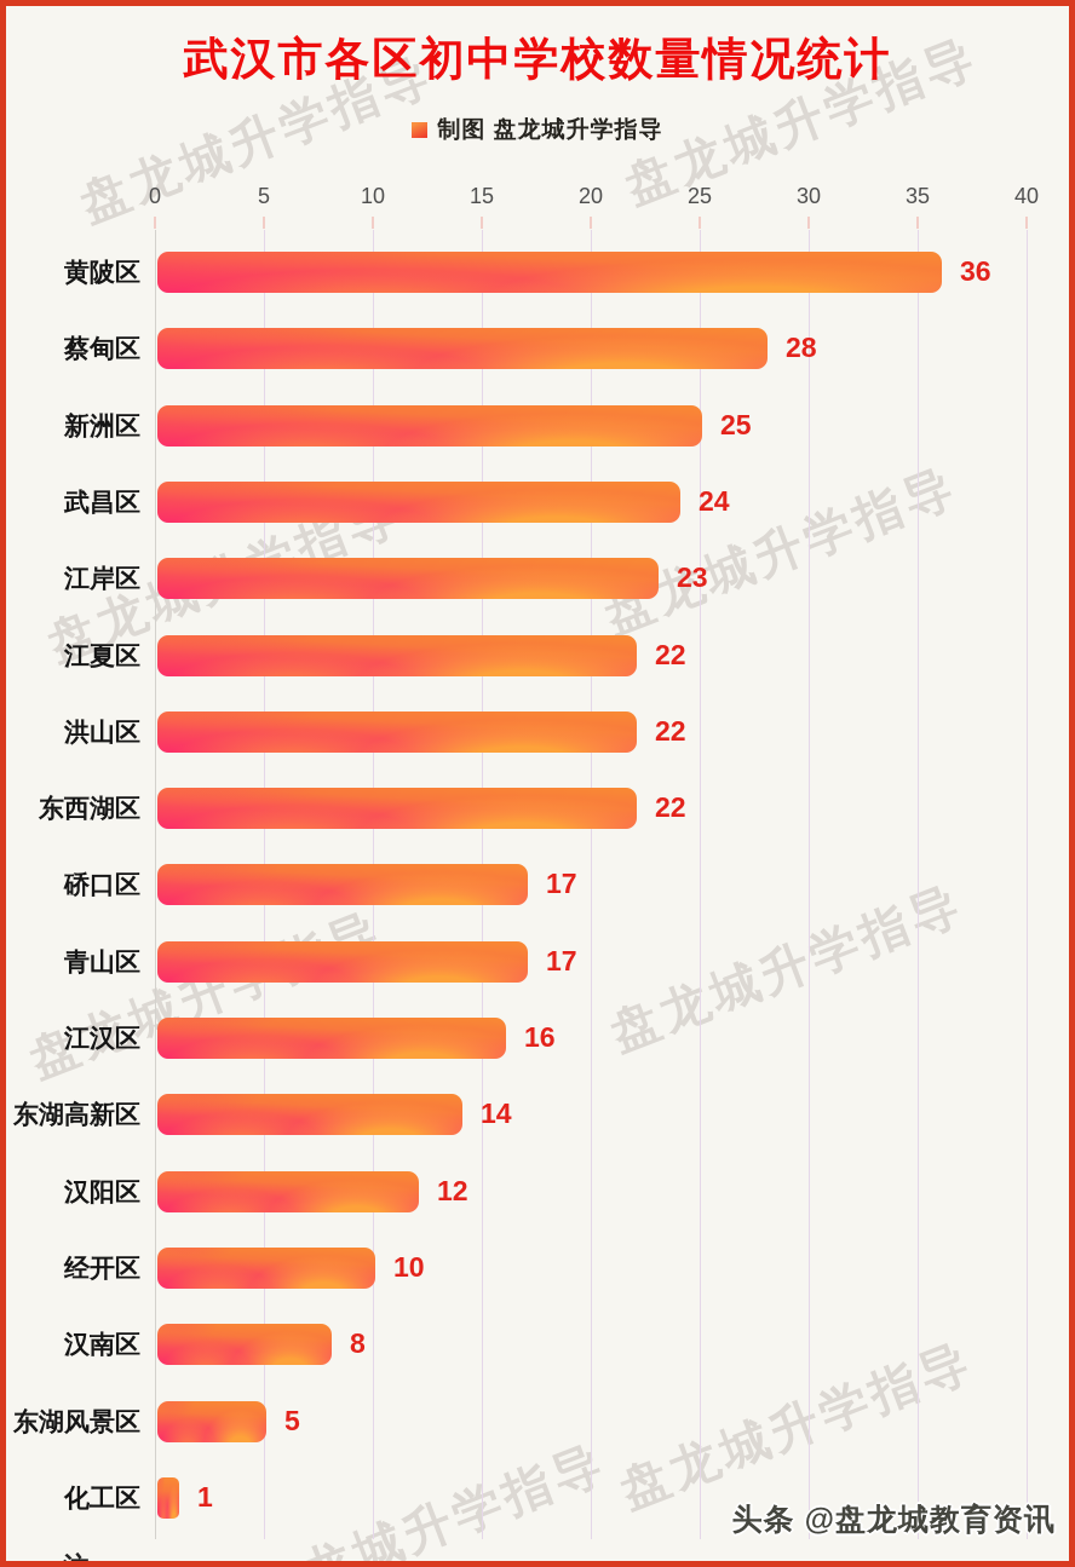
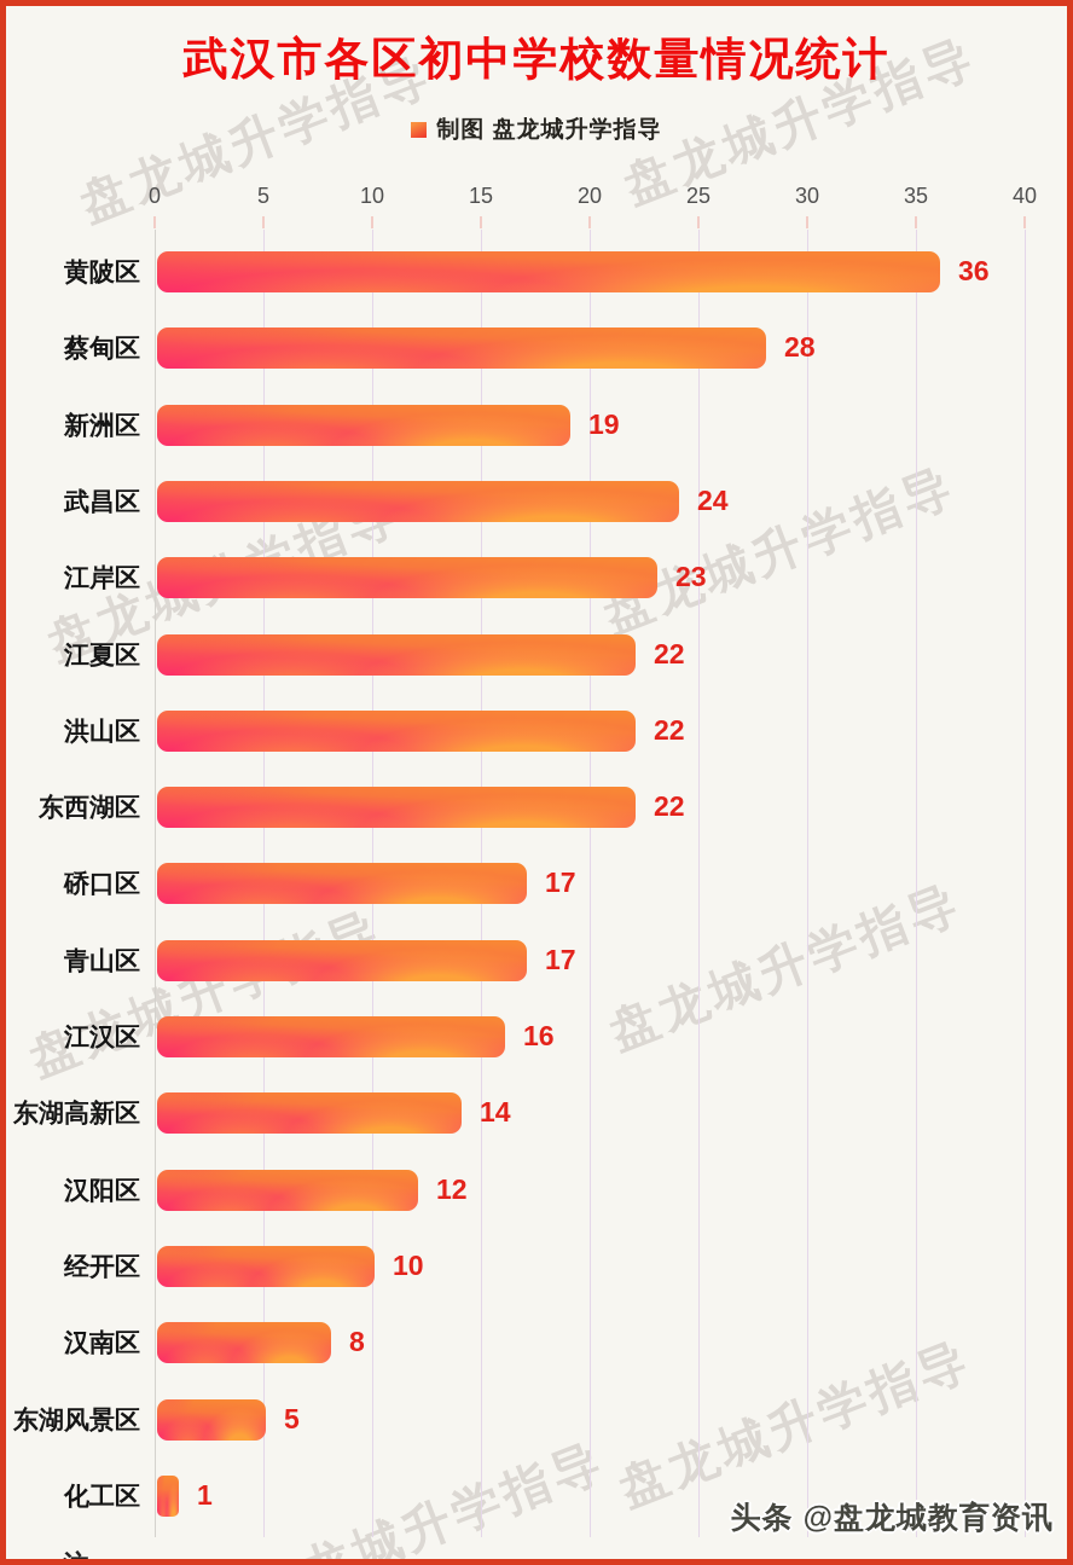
新洲区: 25 -> 19
